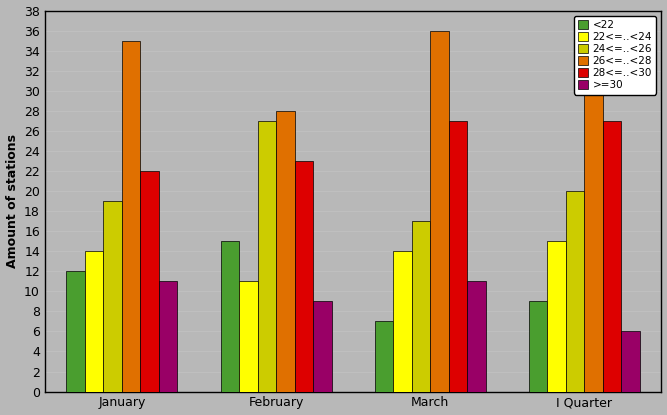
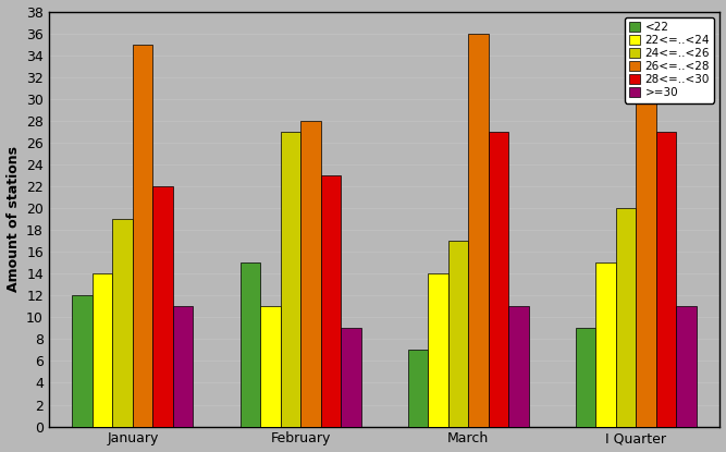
>=30/I Quarter: 6 -> 11
